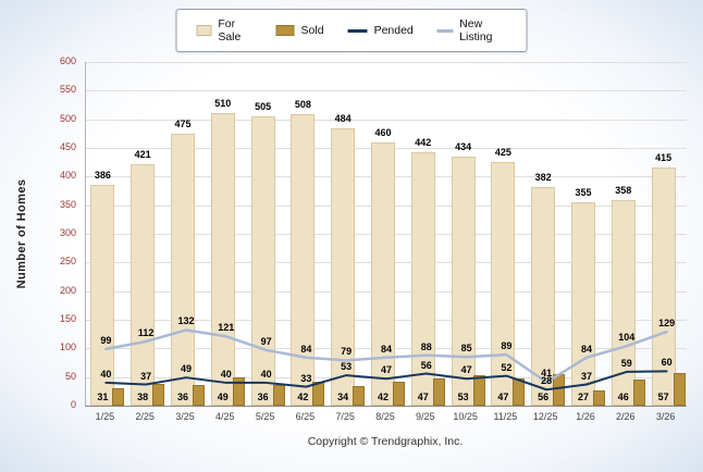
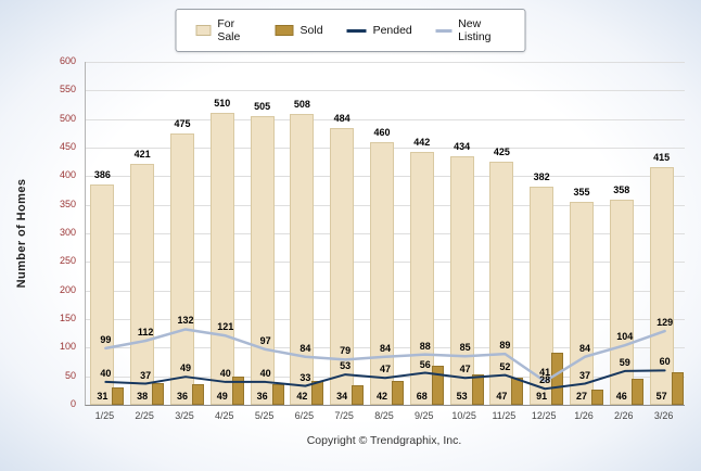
Sold/9/25: 47 -> 68
Sold/12/25: 56 -> 91
